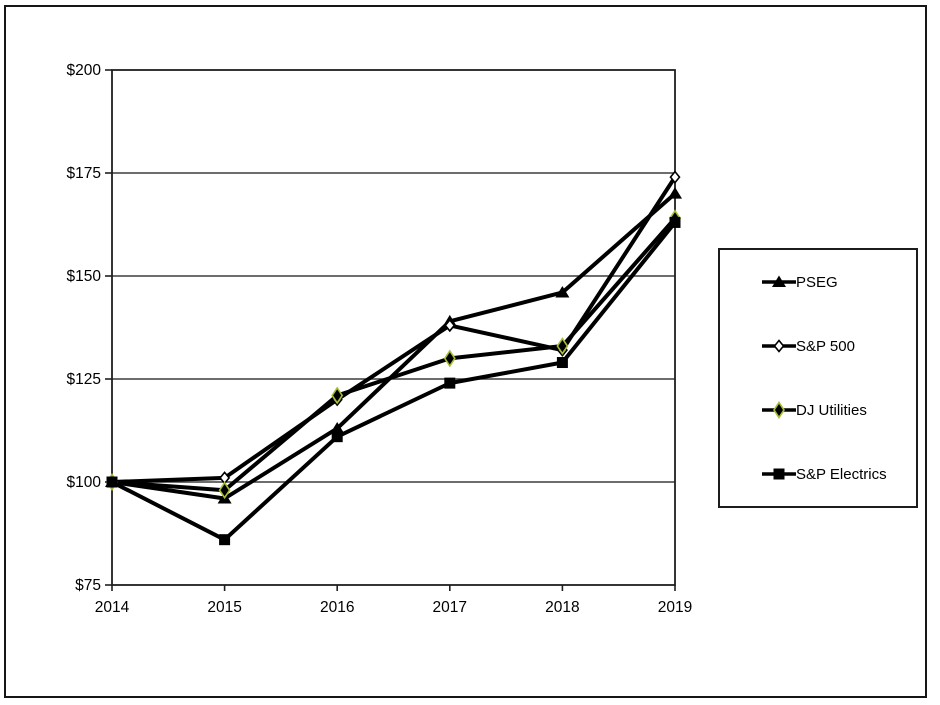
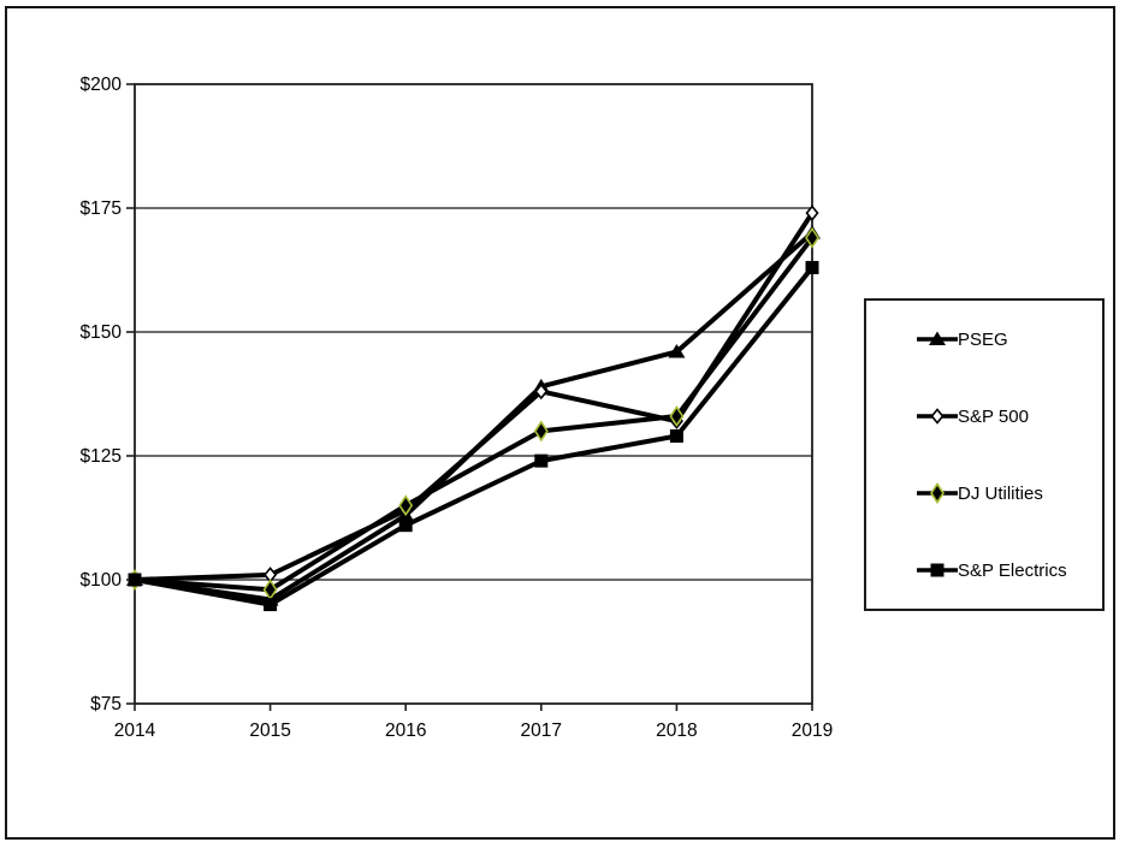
S&P Electrics/2015: $86 -> $95
S&P 500/2016: $120 -> $114
DJ Utilities/2016: $121 -> $115
DJ Utilities/2019: $164 -> $169
